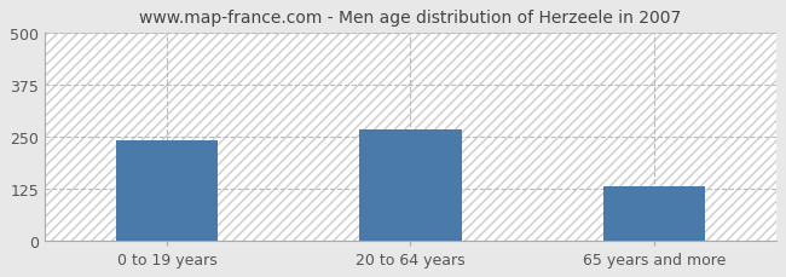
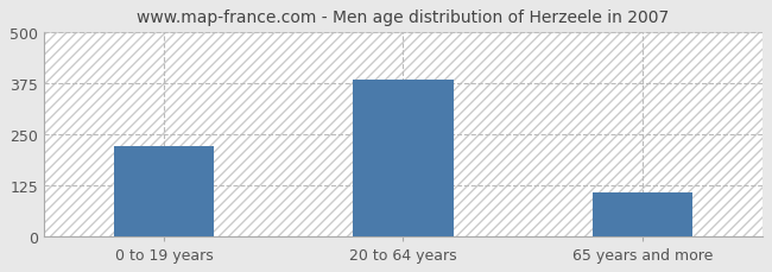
0 to 19 years: 240 -> 220
20 to 64 years: 265 -> 383
65 years and more: 130 -> 107
